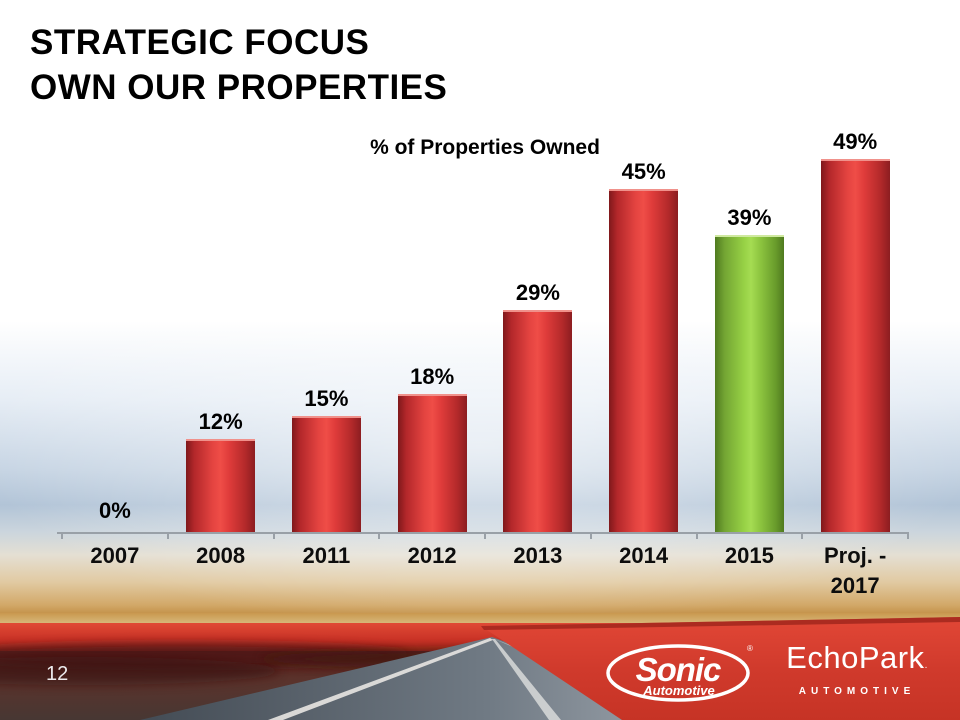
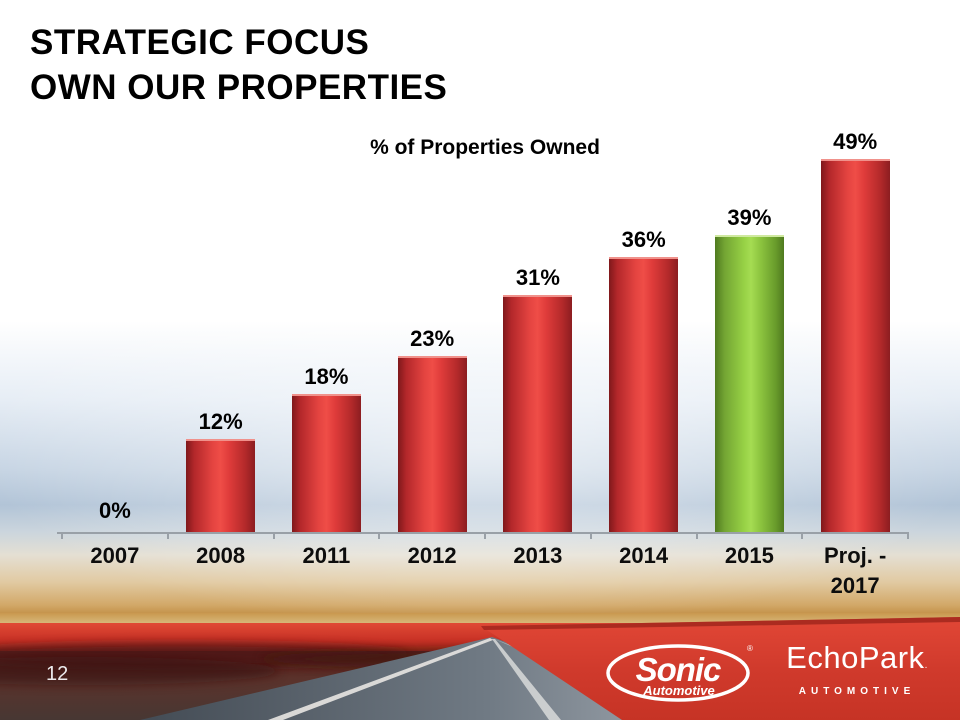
2011: 15% -> 18%
2012: 18% -> 23%
2013: 29% -> 31%
2014: 45% -> 36%
